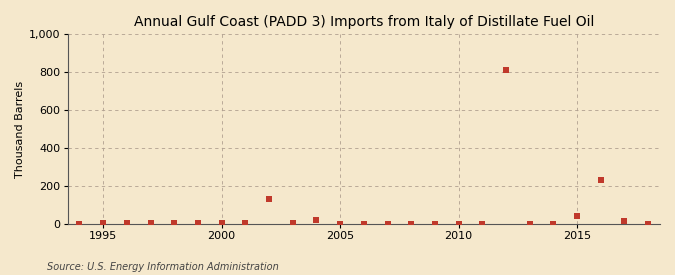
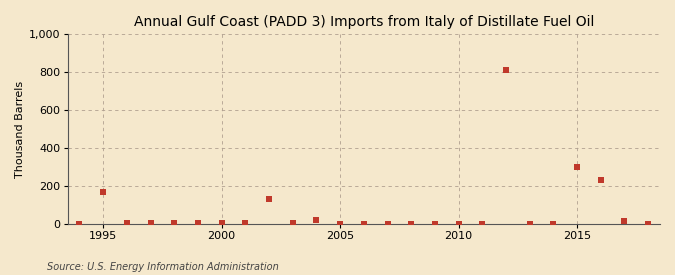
1995: 0 -> 170
2015: 40 -> 300
